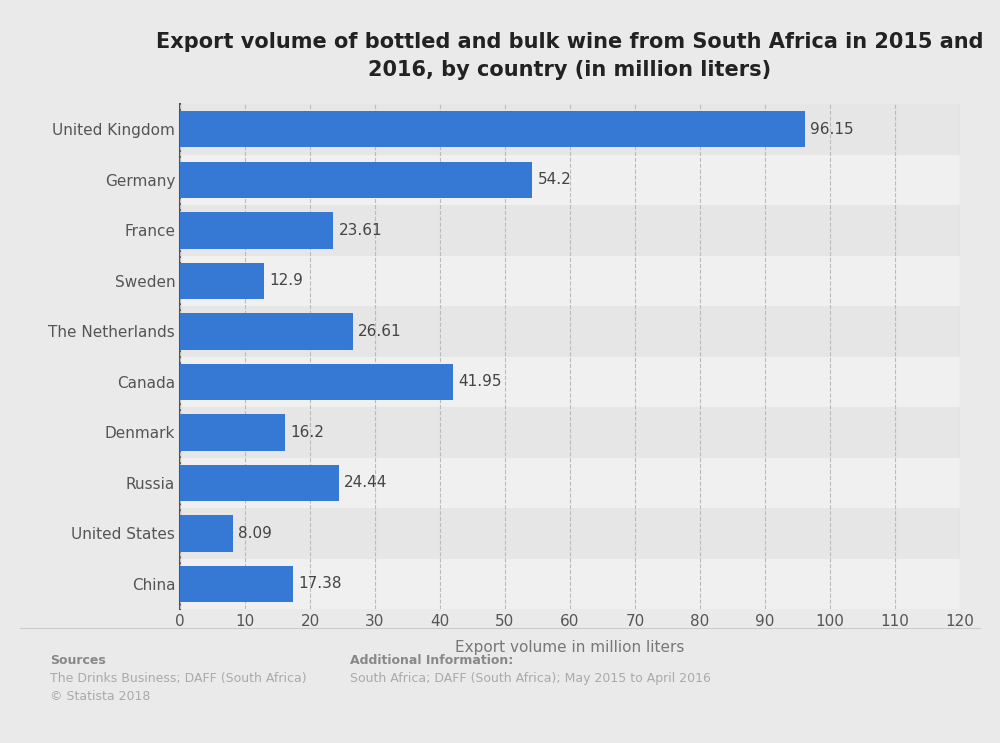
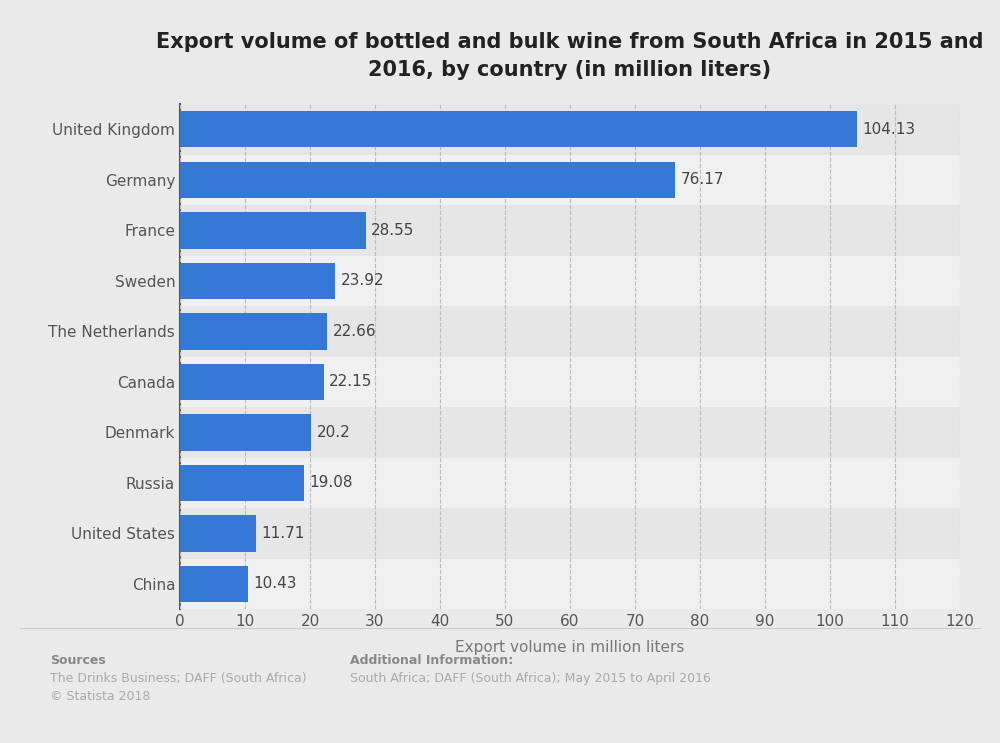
United Kingdom: 96.15 -> 104.13
Germany: 54.2 -> 76.17
France: 23.61 -> 28.55
Sweden: 12.9 -> 23.92
The Netherlands: 26.61 -> 22.66
Canada: 41.95 -> 22.15
Denmark: 16.2 -> 20.2
Russia: 24.44 -> 19.08
United States: 8.09 -> 11.71
China: 17.38 -> 10.43
